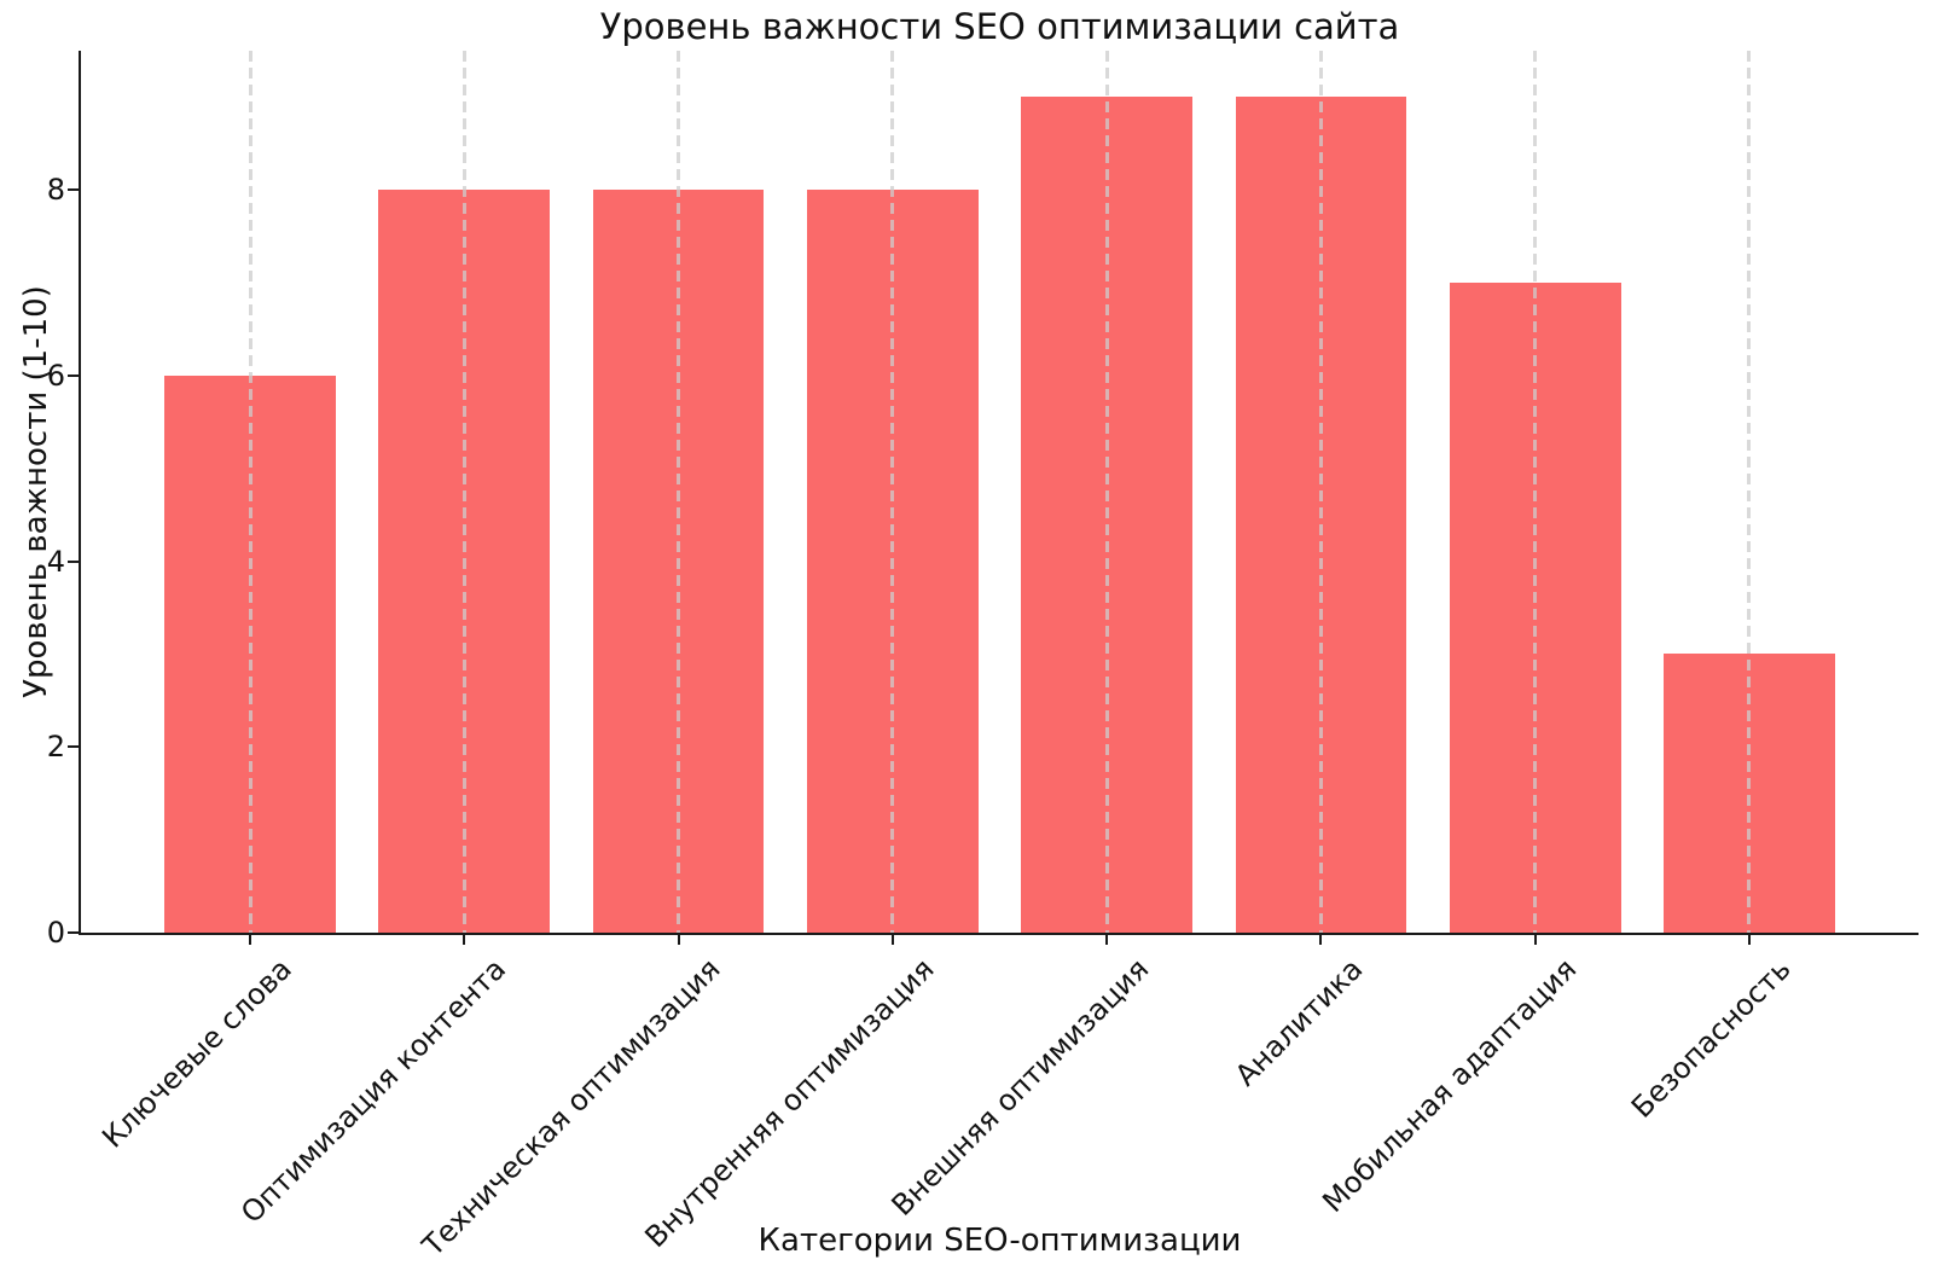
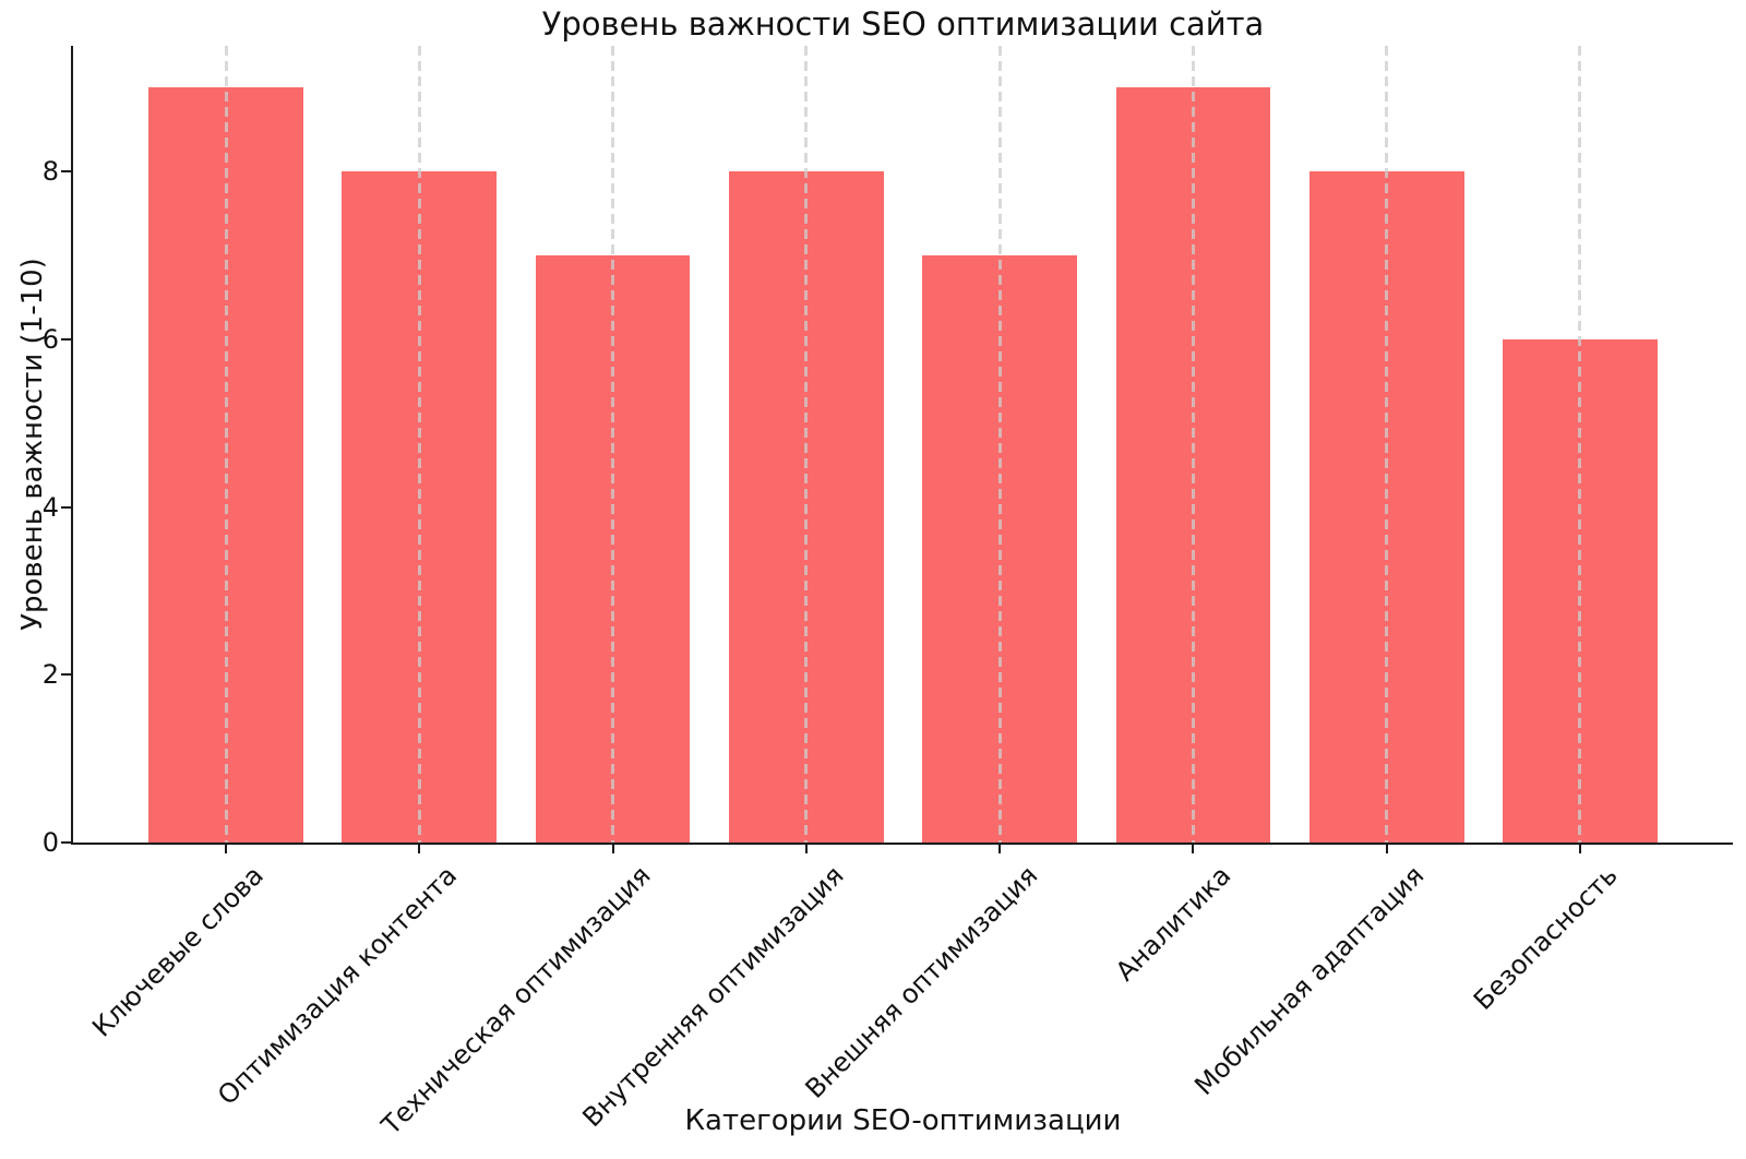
Ключевые слова: 6 -> 9
Техническая оптимизация: 8 -> 7
Внешняя оптимизация: 9 -> 7
Мобильная адаптация: 7 -> 8
Безопасность: 3 -> 6
